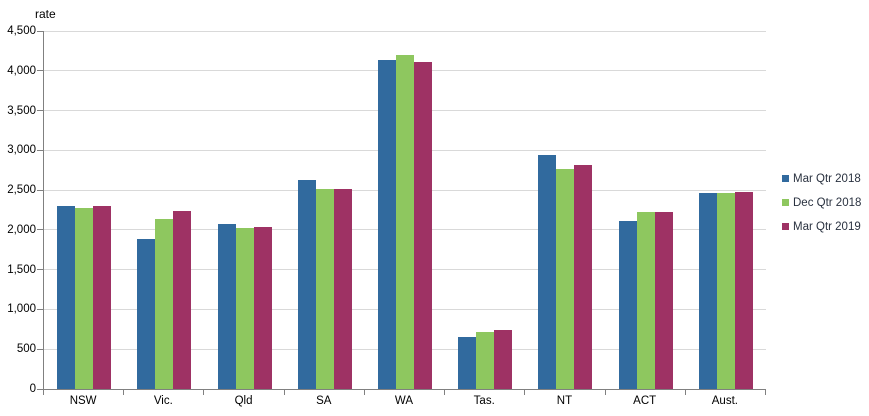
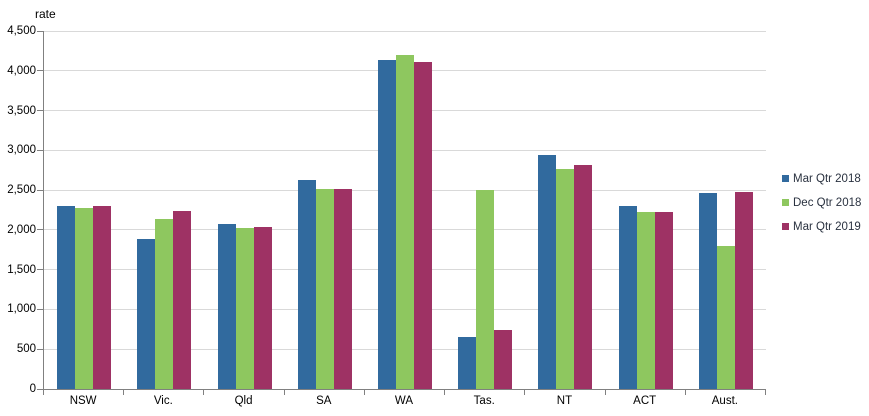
Dec Qtr 2018/Tas.: 700 -> 2500
Mar Qtr 2018/ACT: 2100 -> 2300
Dec Qtr 2018/Aust.: 2500 -> 1800
